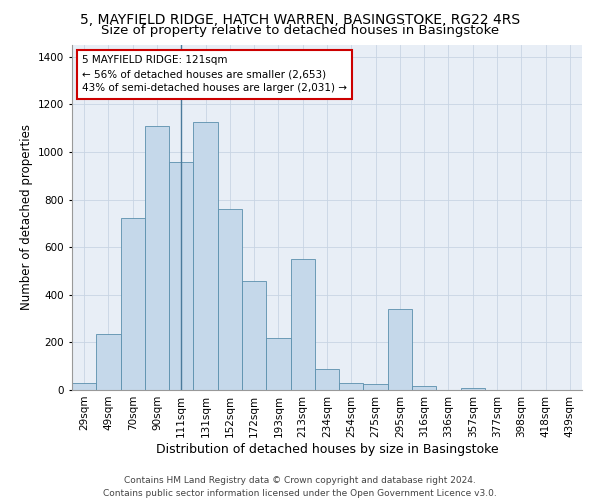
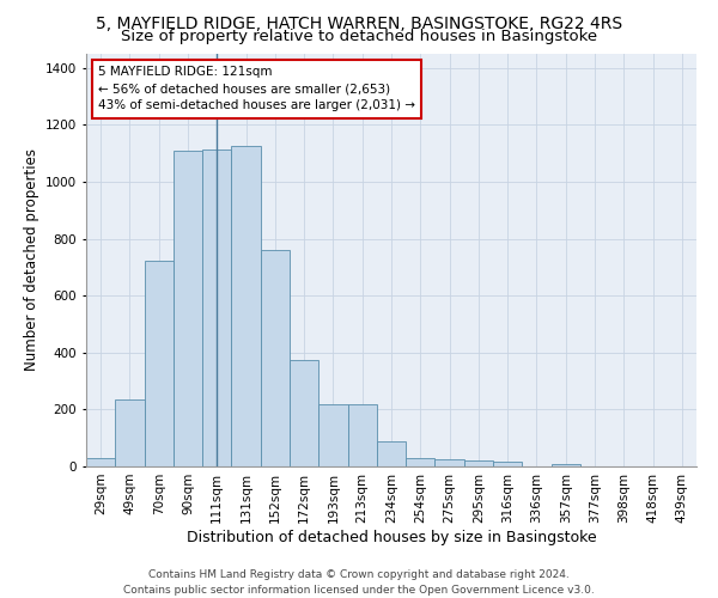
111sqm: 960 -> 1115
172sqm: 460 -> 375
213sqm: 550 -> 220
295sqm: 340 -> 20
